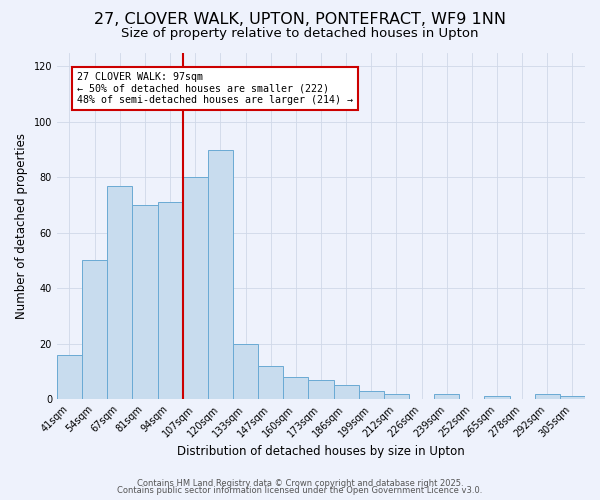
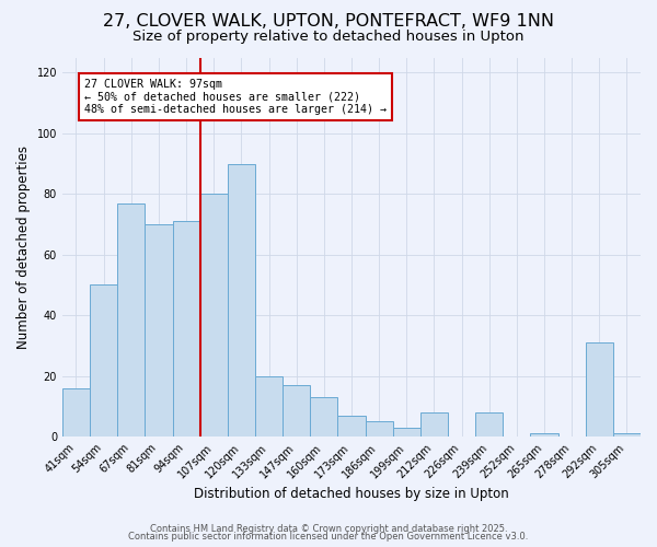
147sqm: 12 -> 17
160sqm: 8 -> 13
212sqm: 2 -> 8
239sqm: 2 -> 8
292sqm: 2 -> 31
